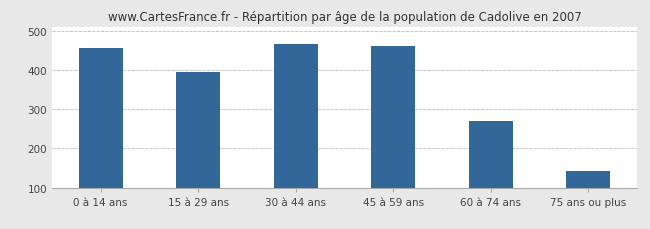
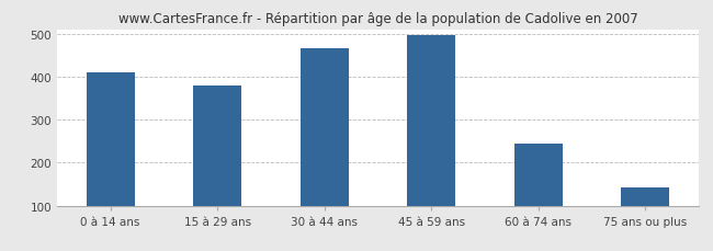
0 à 14 ans: 455 -> 410
15 à 29 ans: 395 -> 378
45 à 59 ans: 460 -> 497
60 à 74 ans: 270 -> 245
